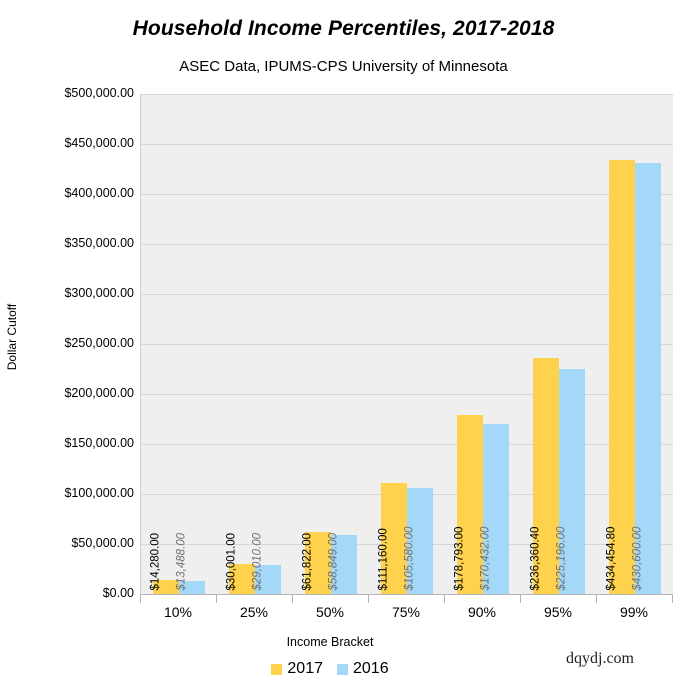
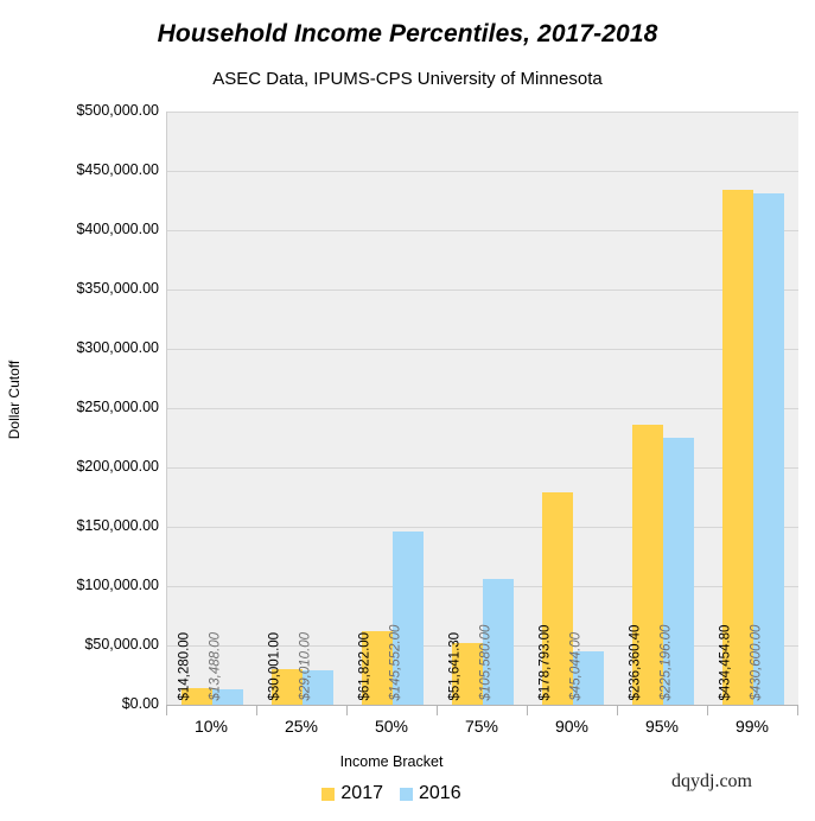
2016/50%: $58,849.00 -> $145,552.00
2017/75%: $111,160.00 -> $51,641.30
2016/90%: $170,432.00 -> $45,044.00
